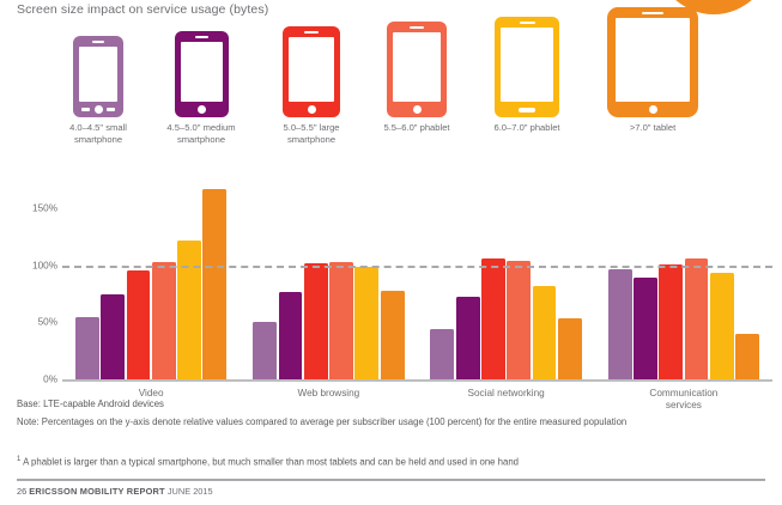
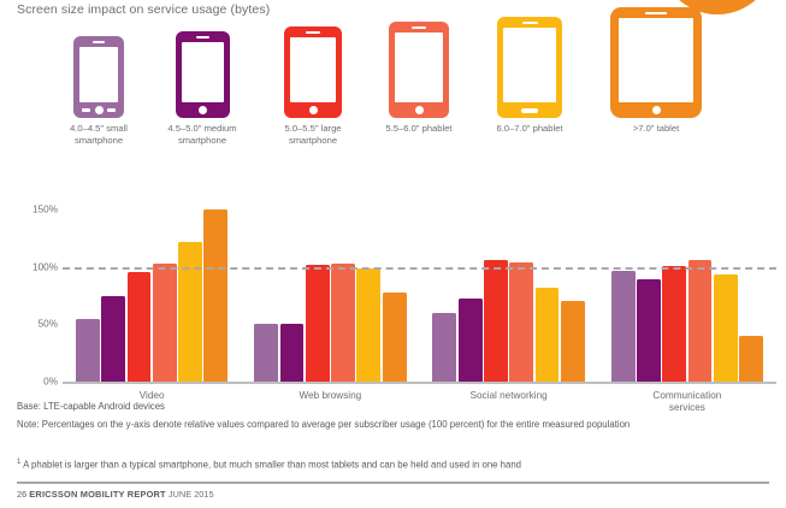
>7.0" tablet/Video: 170% -> 150%
4.5–5.0" medium smartphone/Web browsing: 80% -> 50%
4.0–4.5" small smartphone/Social networking: 40% -> 60%
>7.0" tablet/Social networking: 50% -> 70%
